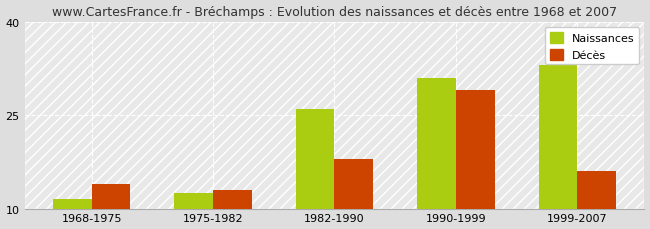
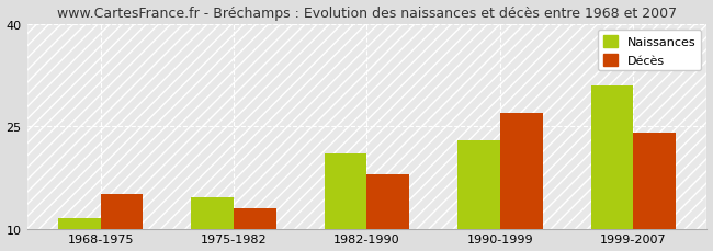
Décès/1968-1975: 14 -> 15
Naissances/1975-1982: 12.5 -> 14.6
Naissances/1982-1990: 26.0 -> 21.0
Naissances/1990-1999: 31.0 -> 23.0
Décès/1990-1999: 29 -> 27
Naissances/1999-2007: 33.0 -> 31.0
Décès/1999-2007: 16 -> 24
